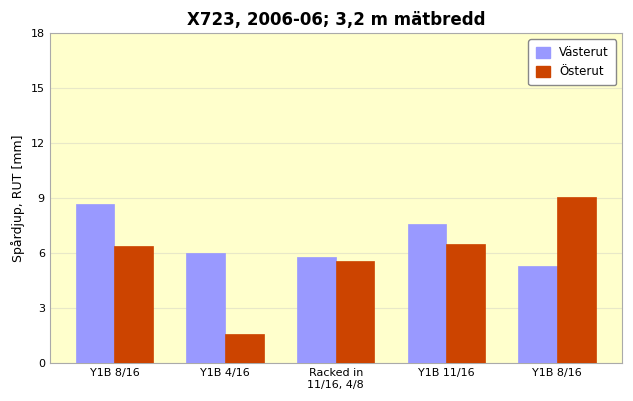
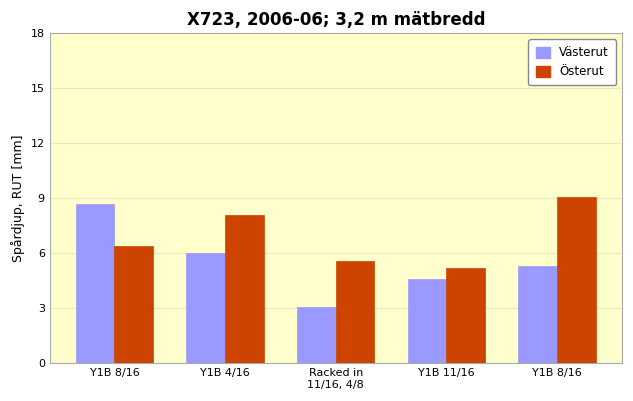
Österut/Y1B 4/16: 1.6 -> 8.1
Västerut/Racked in 11/16, 4/8: 5.8 -> 3.1
Västerut/Y1B 11/16: 7.6 -> 4.6
Österut/Y1B 11/16: 6.5 -> 5.2
